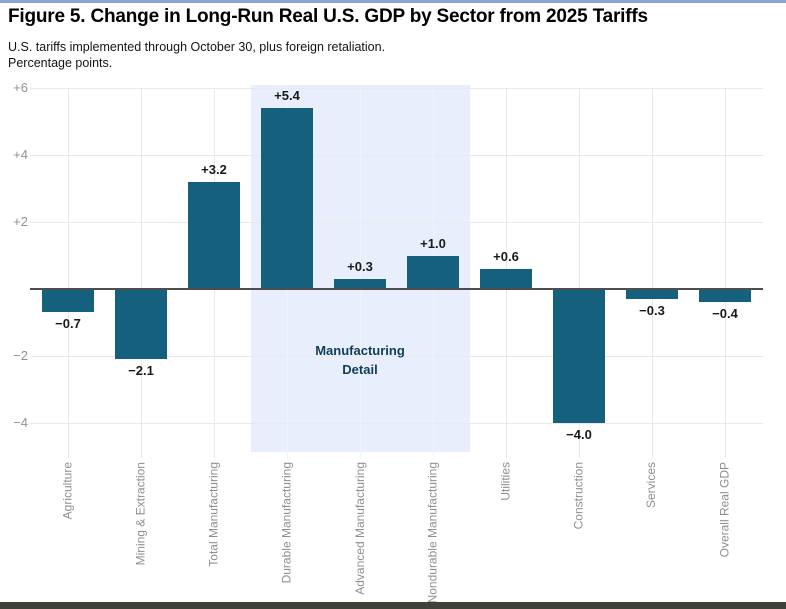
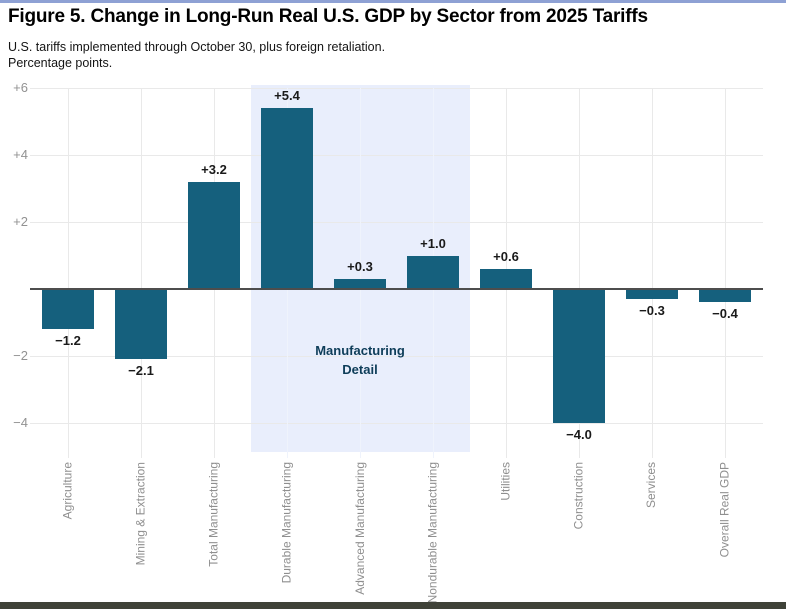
Agriculture: −0.7 -> −1.2
